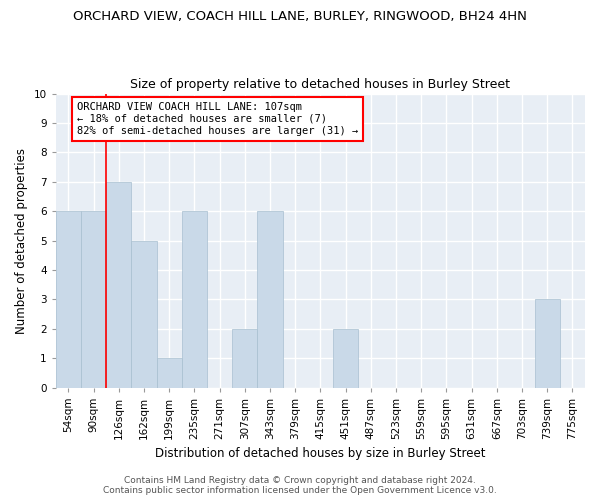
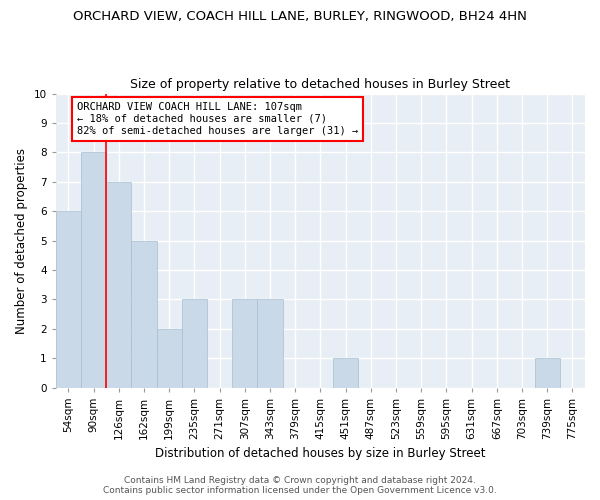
90sqm: 6 -> 8
199sqm: 1 -> 2
235sqm: 6 -> 3
307sqm: 2 -> 3
343sqm: 6 -> 3
451sqm: 2 -> 1
739sqm: 3 -> 1
